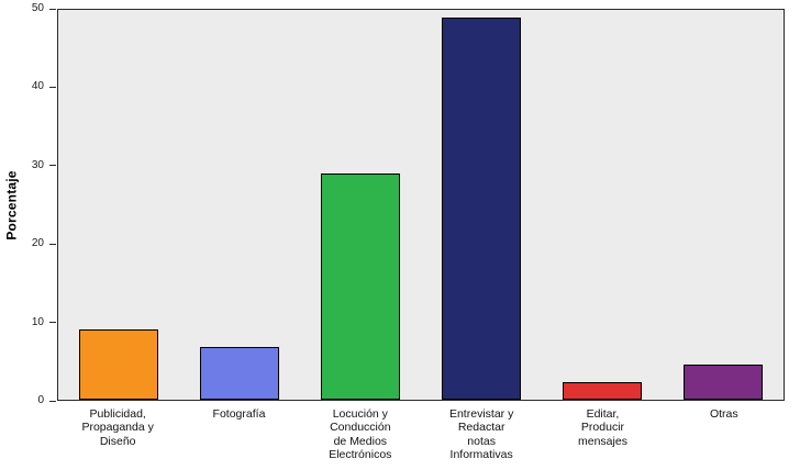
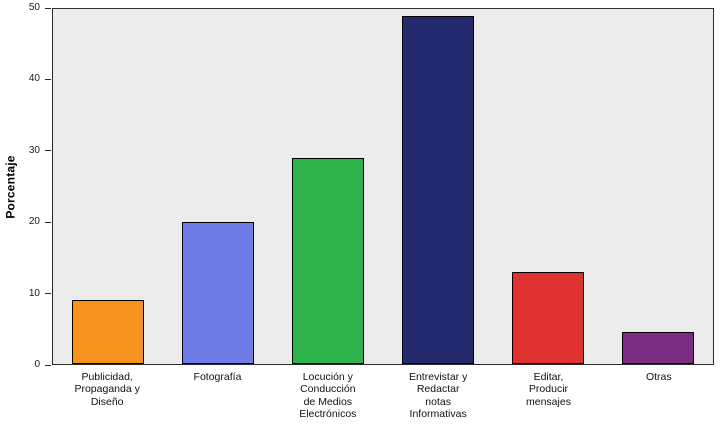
Fotografía: 7 -> 20
Editar, Producir mensajes: 2 -> 13
